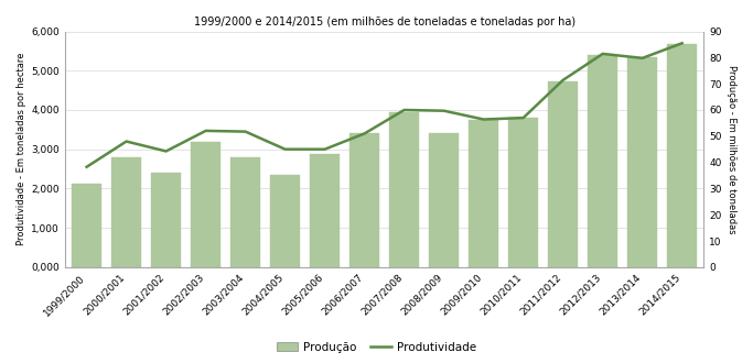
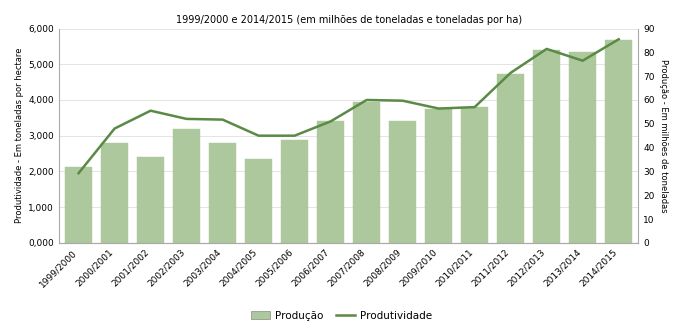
Produtividade/1999/2000: 2,550 -> 1,950
Produtividade/2001/2002: 2,950 -> 3,700
Produtividade/2013/2014: 5,320 -> 5,100
